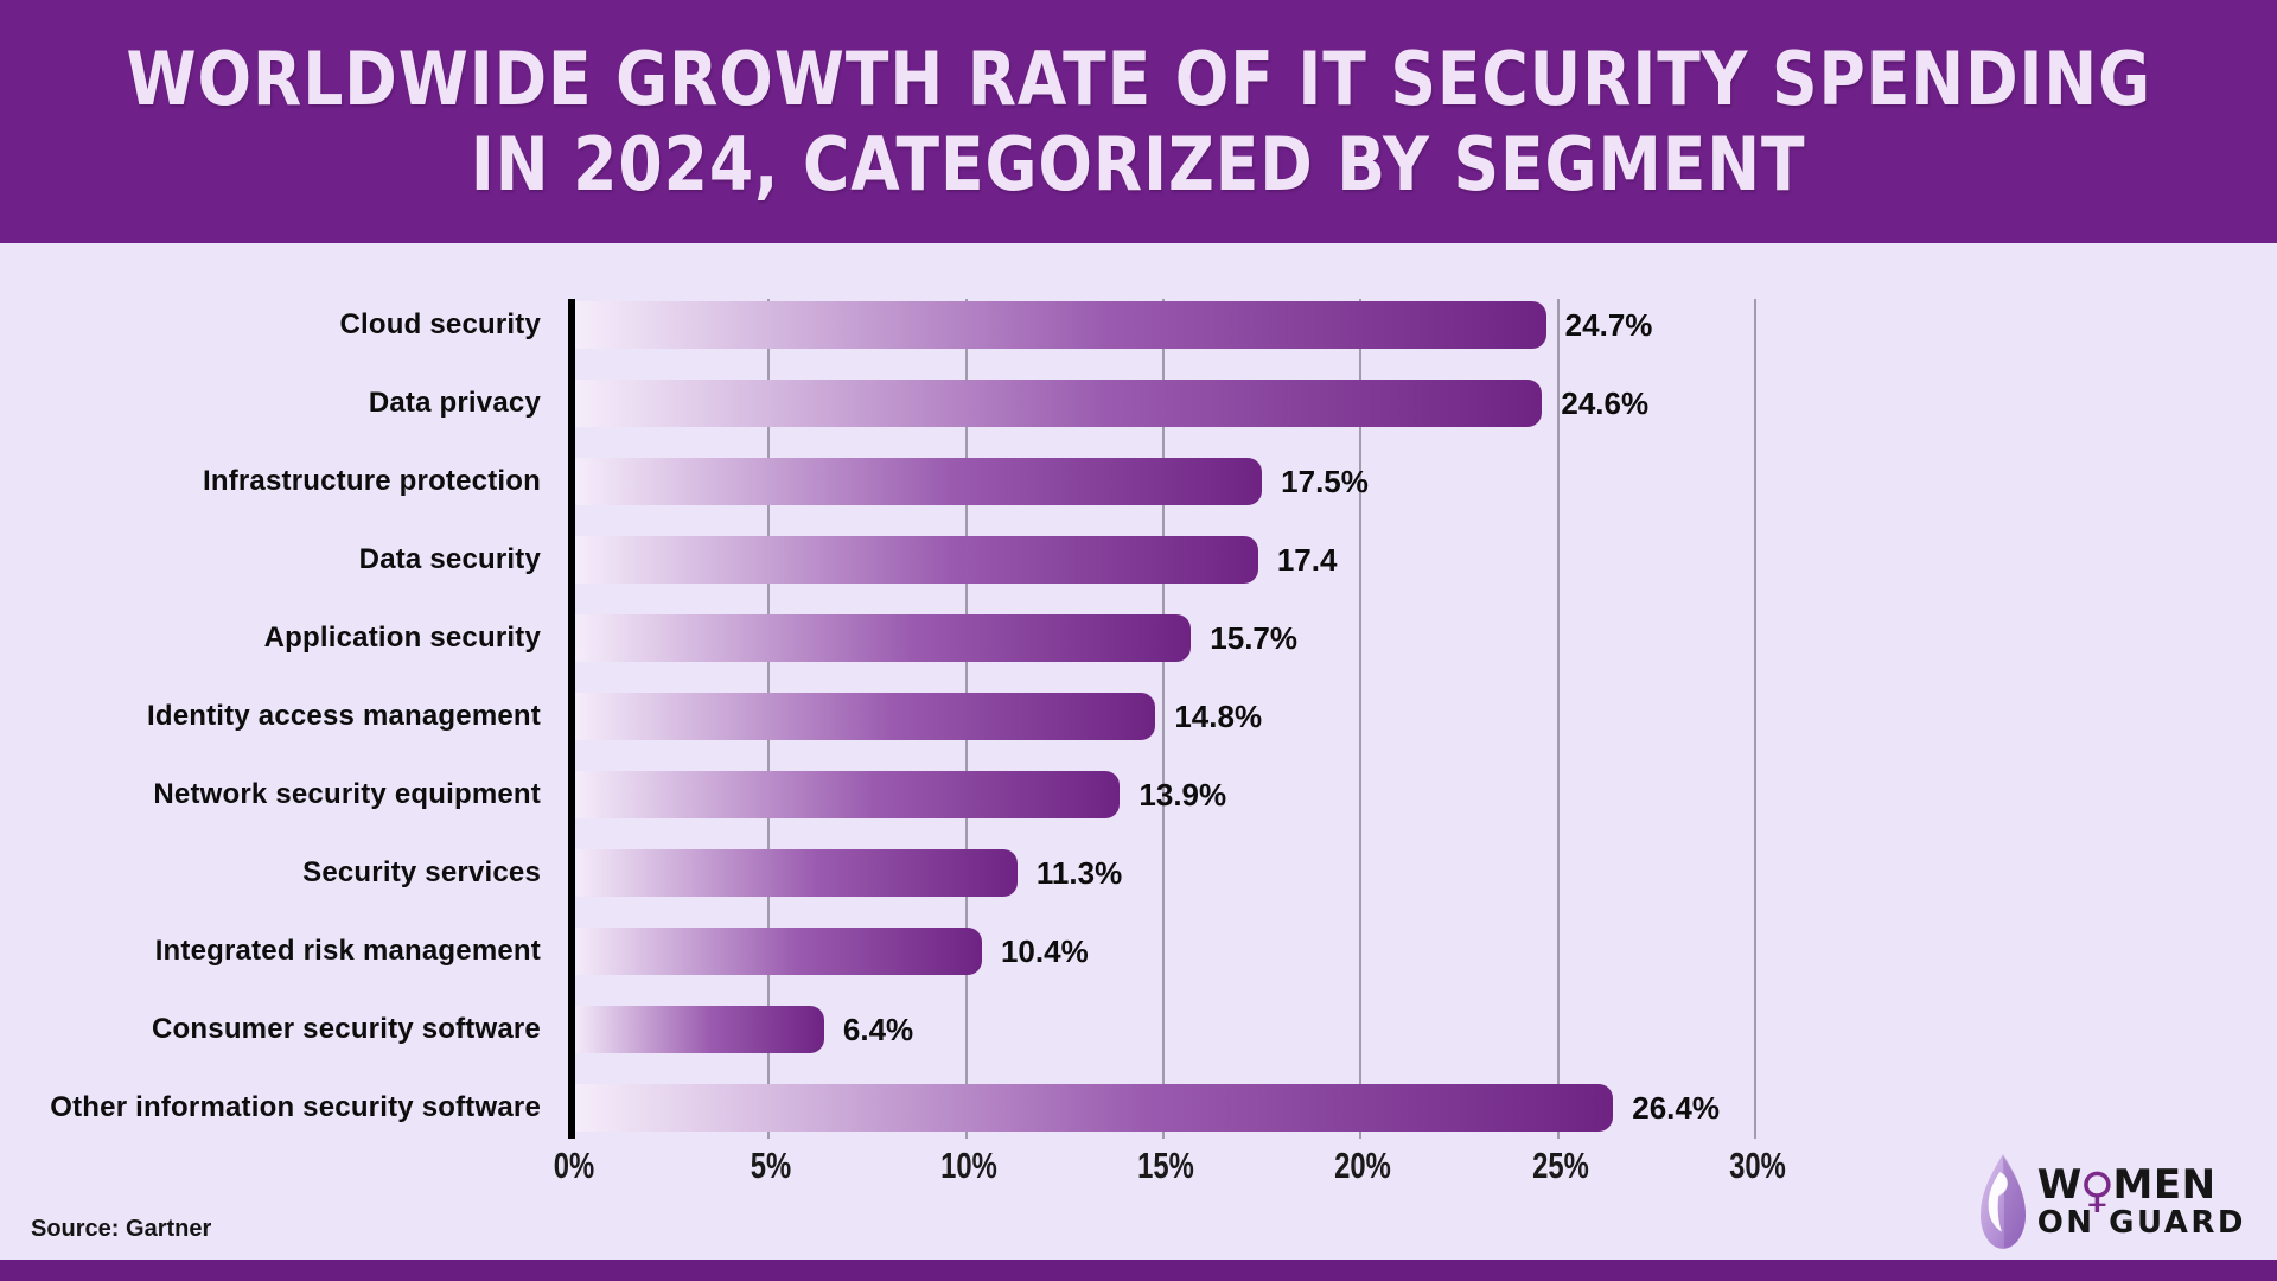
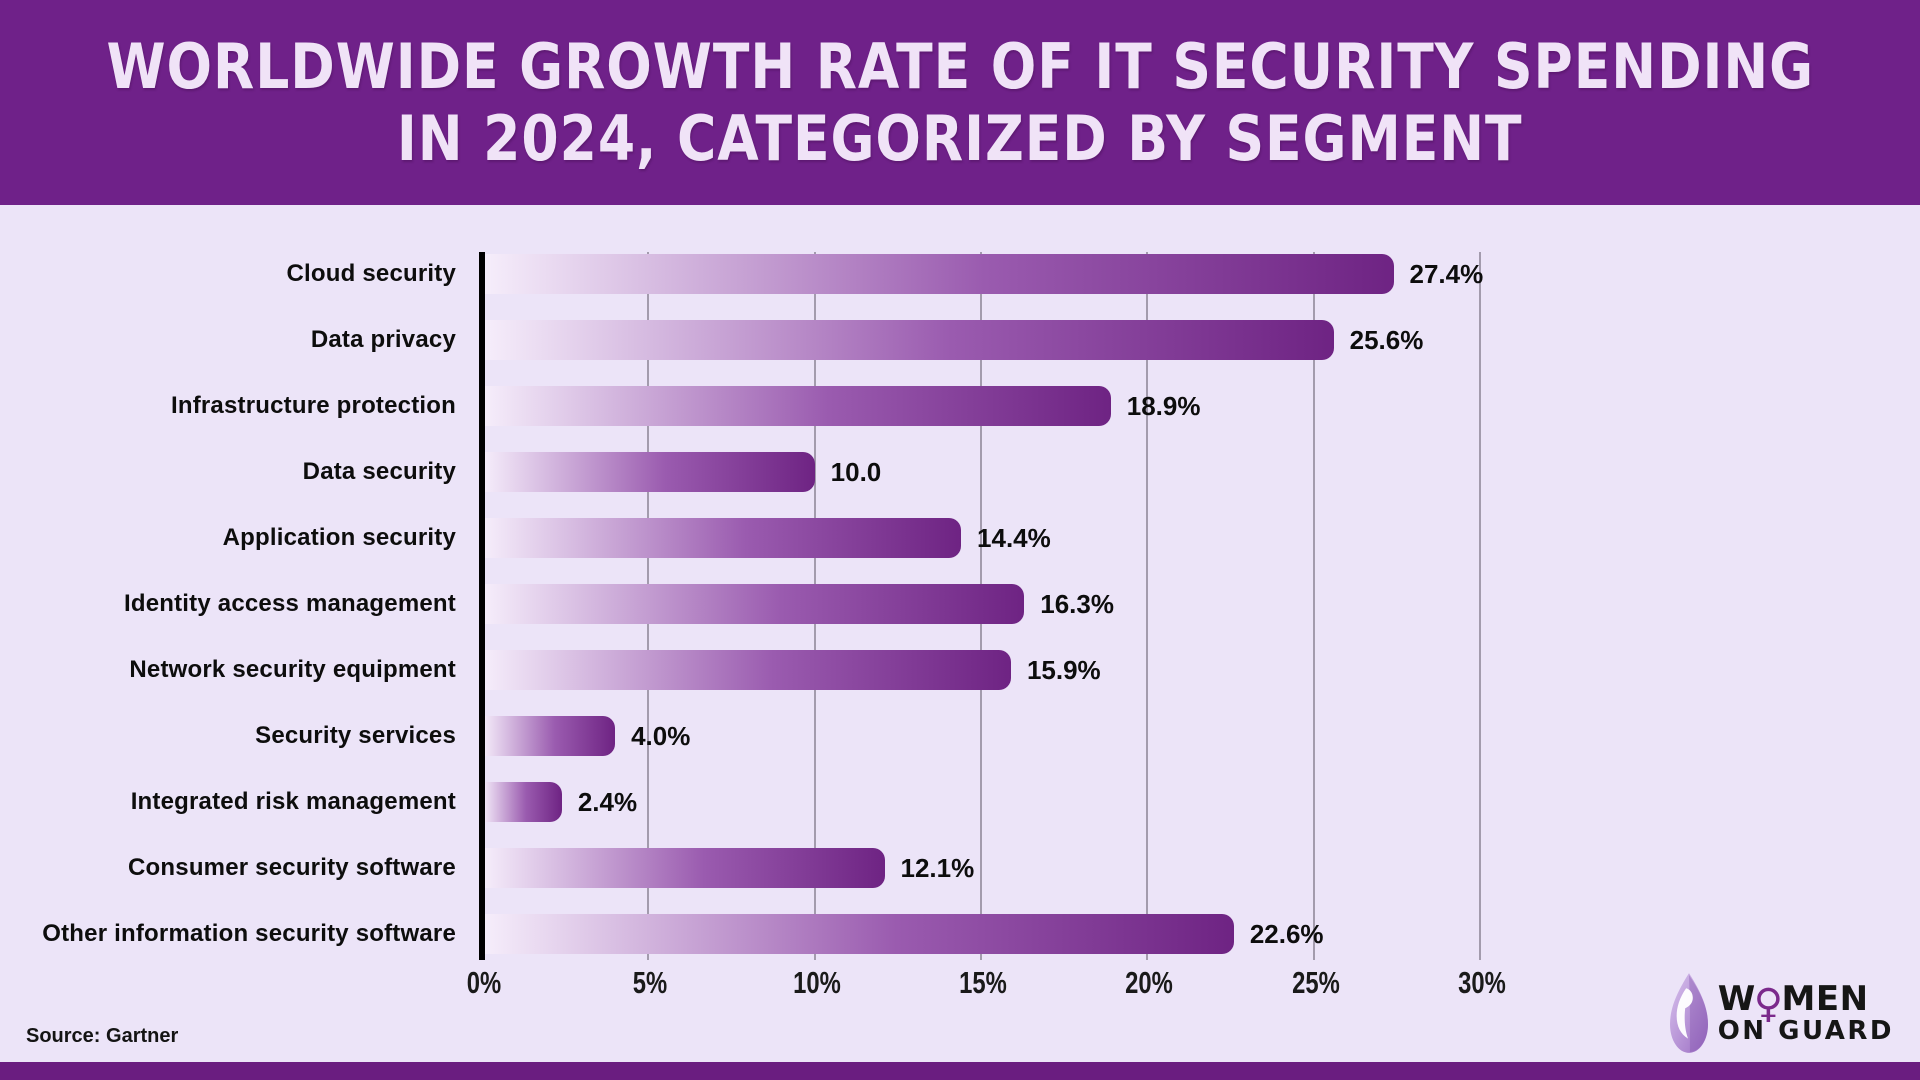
Cloud security: 24.7% -> 27.4%
Data privacy: 24.6% -> 25.6%
Infrastructure protection: 17.5% -> 18.9%
Data security: 17.4 -> 10.0
Application security: 15.7% -> 14.4%
Identity access management: 14.8% -> 16.3%
Network security equipment: 13.9% -> 15.9%
Security services: 11.3% -> 4.0%
Integrated risk management: 10.4% -> 2.4%
Consumer security software: 6.4% -> 12.1%
Other information security software: 26.4% -> 22.6%
